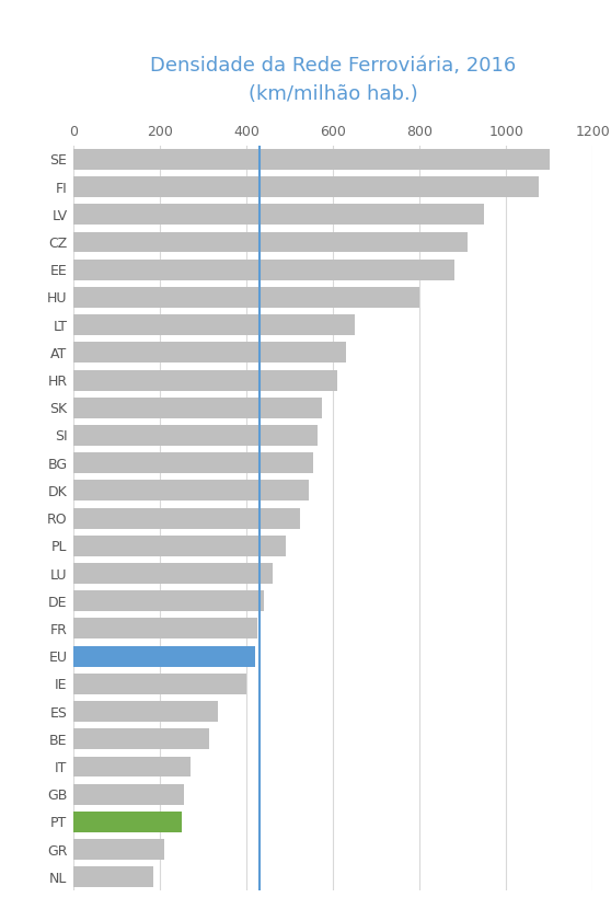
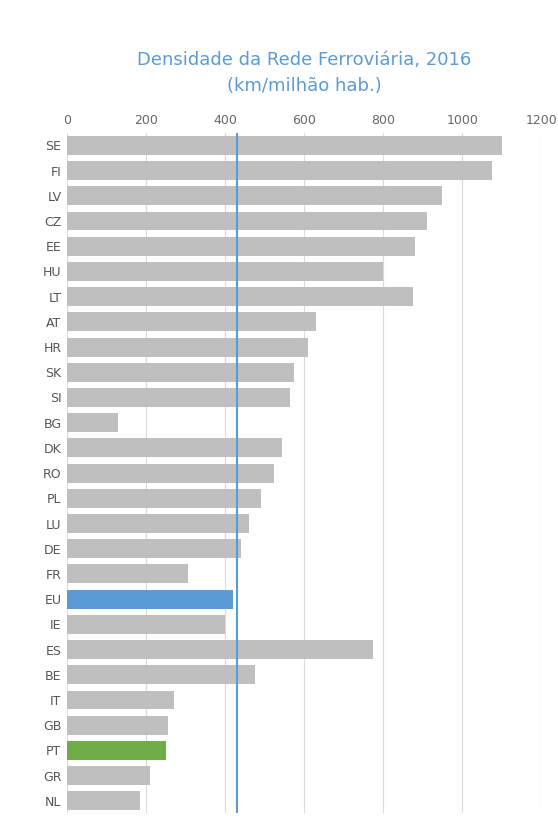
LT: 650 -> 875
BG: 555 -> 130
FR: 425 -> 305
ES: 335 -> 775
BE: 315 -> 475
